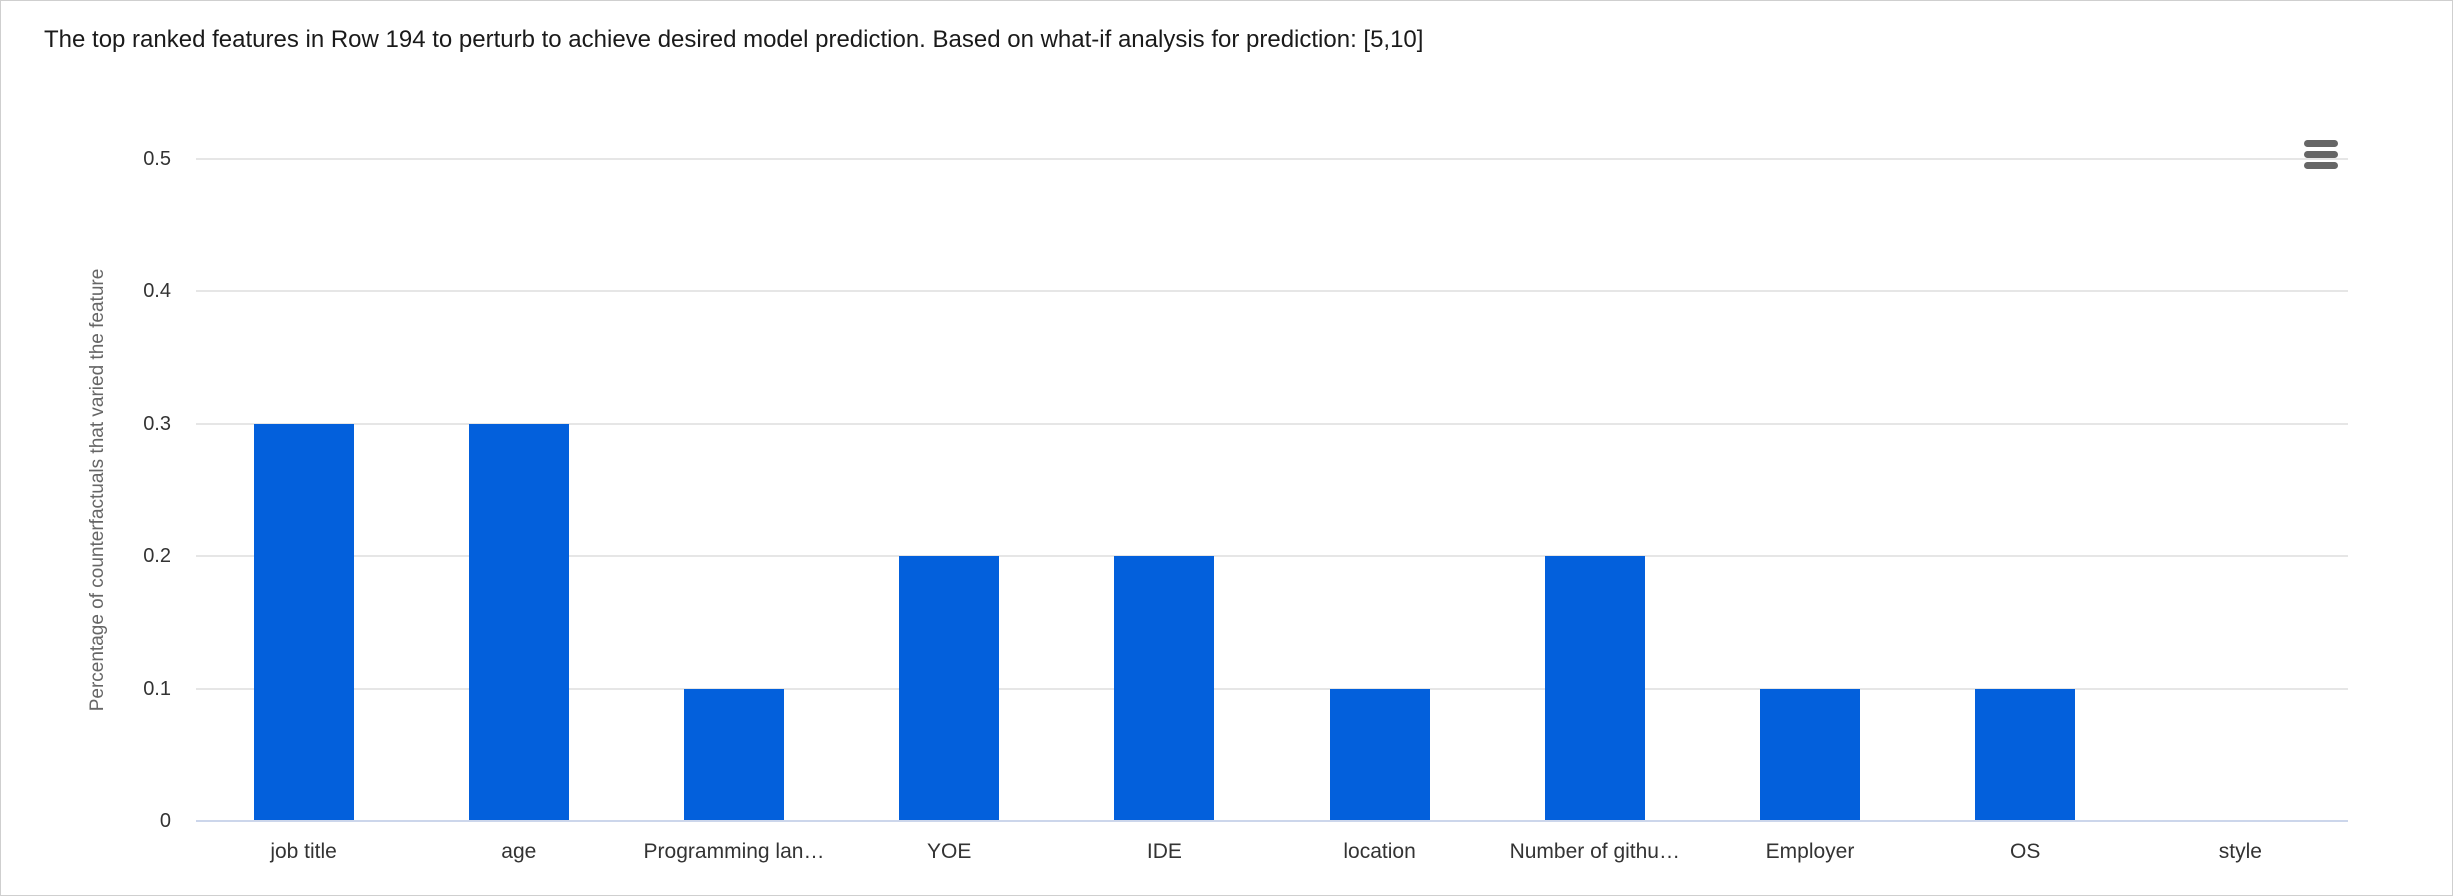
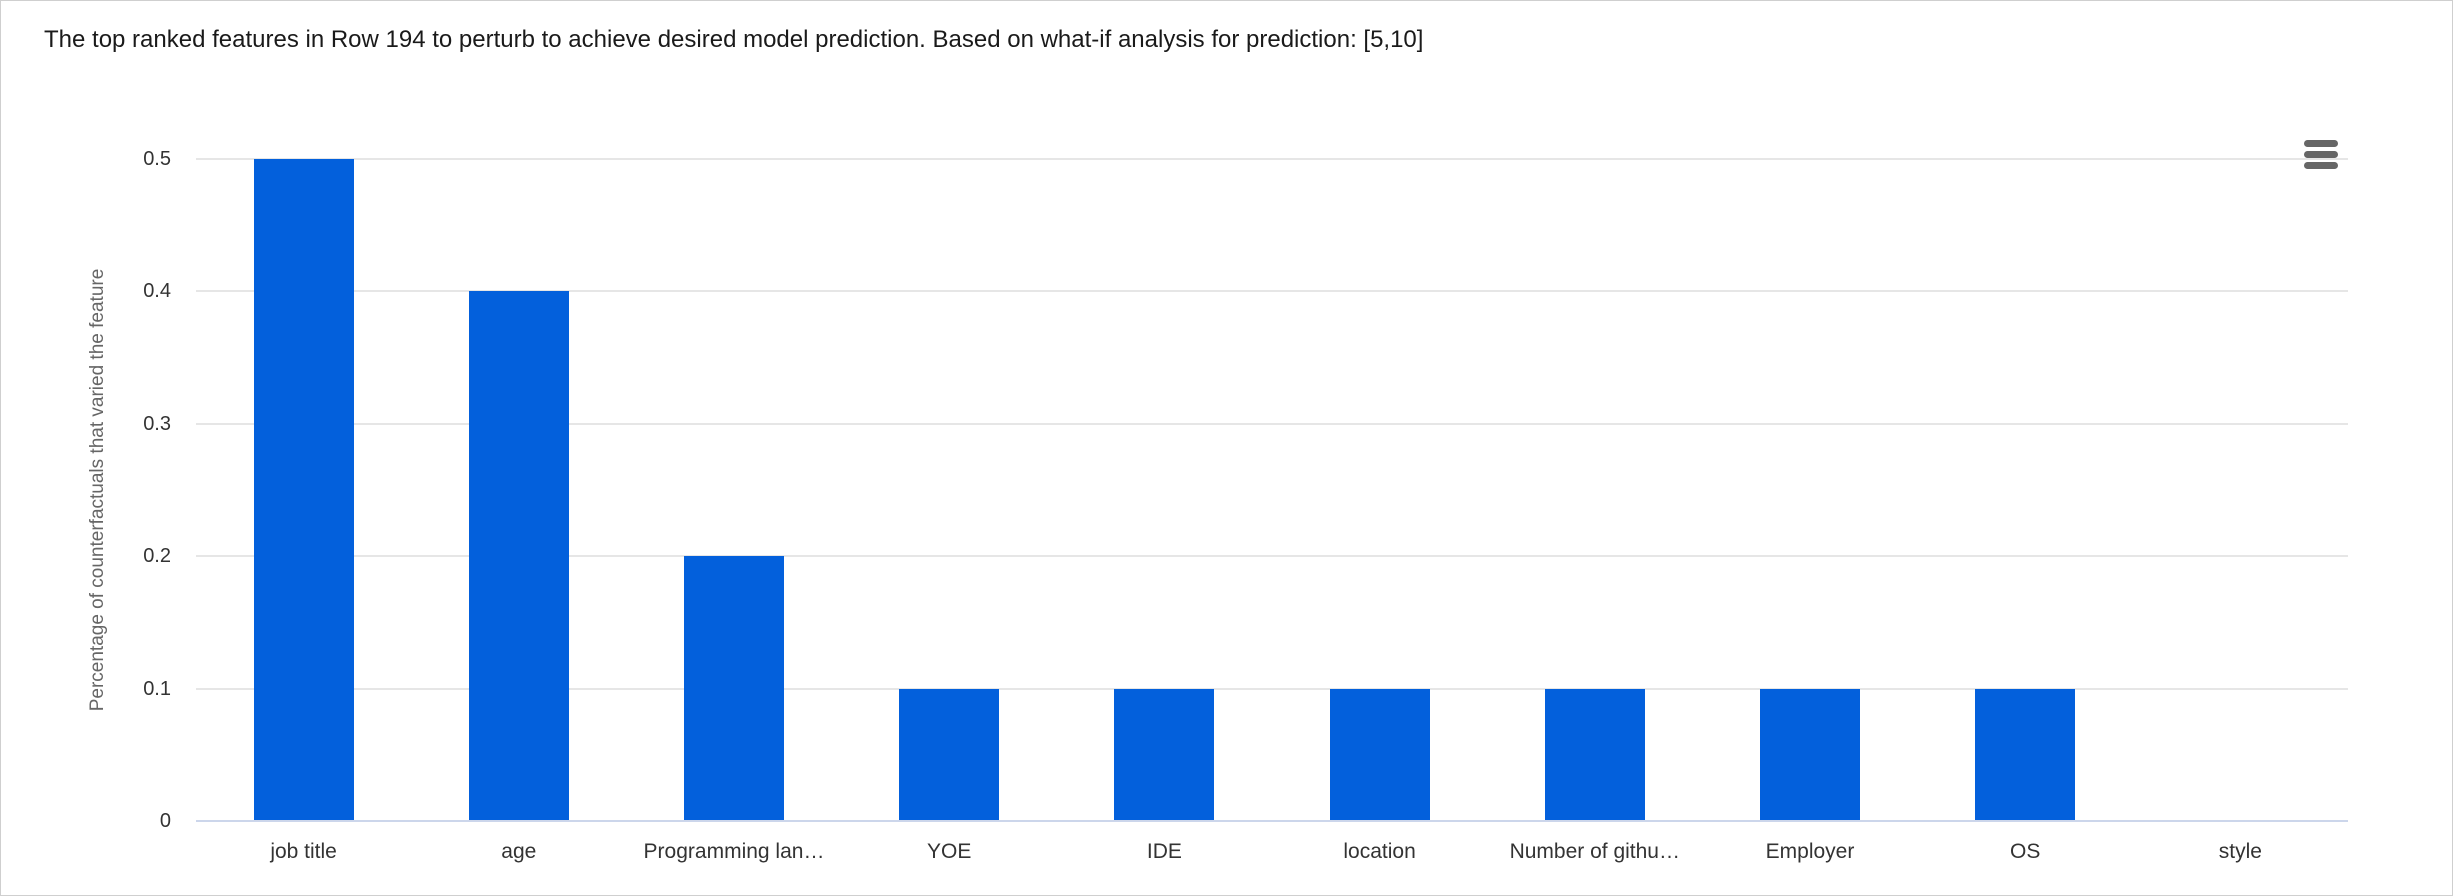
job title: 0.3 -> 0.5
age: 0.3 -> 0.4
Programming lan…: 0.1 -> 0.2
YOE: 0.2 -> 0.1
IDE: 0.2 -> 0.1
Number of githu…: 0.2 -> 0.1
